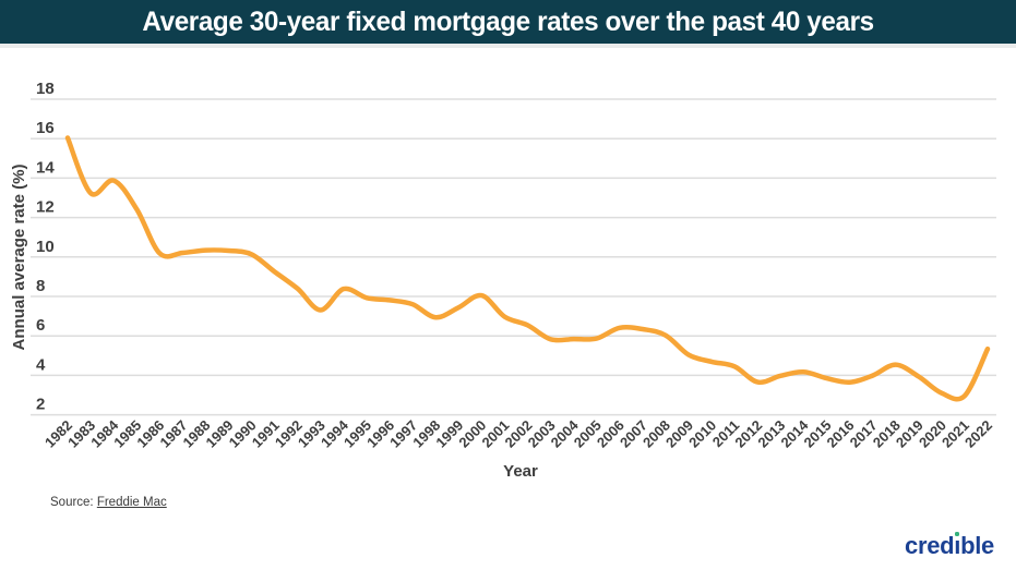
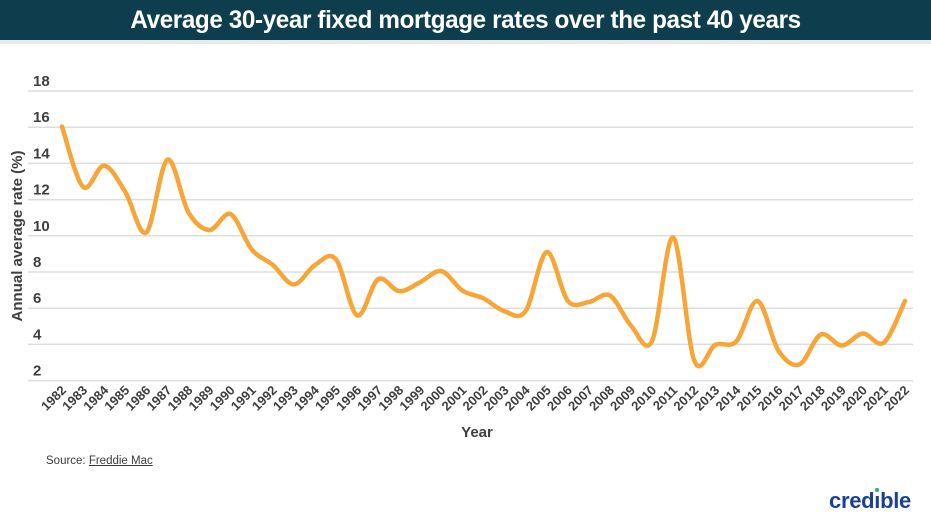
1983: 13.2 -> 12.7
1987: 10.2 -> 14.2
1988: 10.3 -> 11.3
1990: 10.1 -> 11.2
1995: 7.9 -> 8.7
1996: 7.8 -> 5.6
2005: 5.9 -> 9.1
2008: 6.0 -> 6.7
2010: 4.7 -> 4.2
2011: 4.5 -> 9.9
2012: 3.7 -> 3.1
2015: 3.9 -> 6.4
2017: 4.0 -> 2.9
2020: 3.1 -> 4.6
2021: 3.0 -> 4.1
2022: 5.3 -> 6.4
